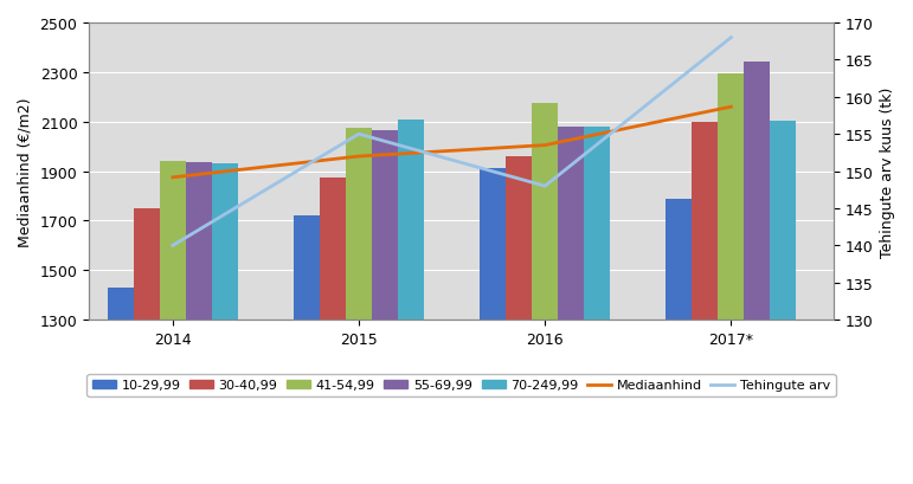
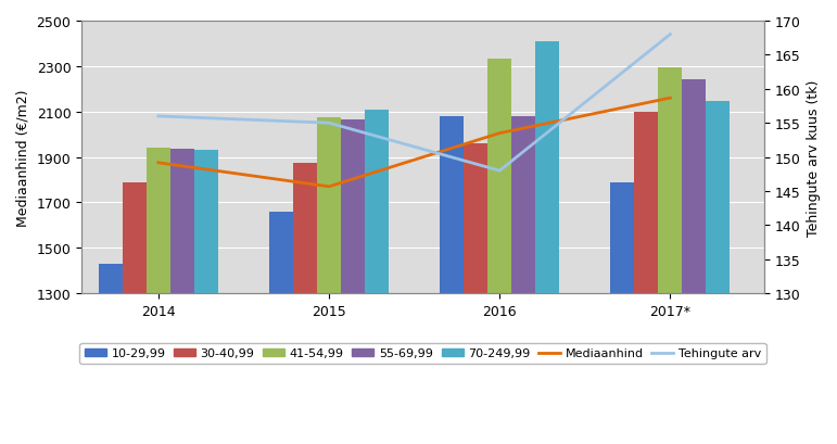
30-40,99/2014: 1750 -> 1790
Tehingute arv/2014: 140 -> 156
10-29,99/2015: 1720 -> 1660
Mediaanhind/2015: 1960 -> 1770
10-29,99/2016: 1910 -> 2080
41-54,99/2016: 2175 -> 2335
70-249,99/2016: 2080 -> 2410
55-69,99/2017*: 2340 -> 2240
70-249,99/2017*: 2105 -> 2145
